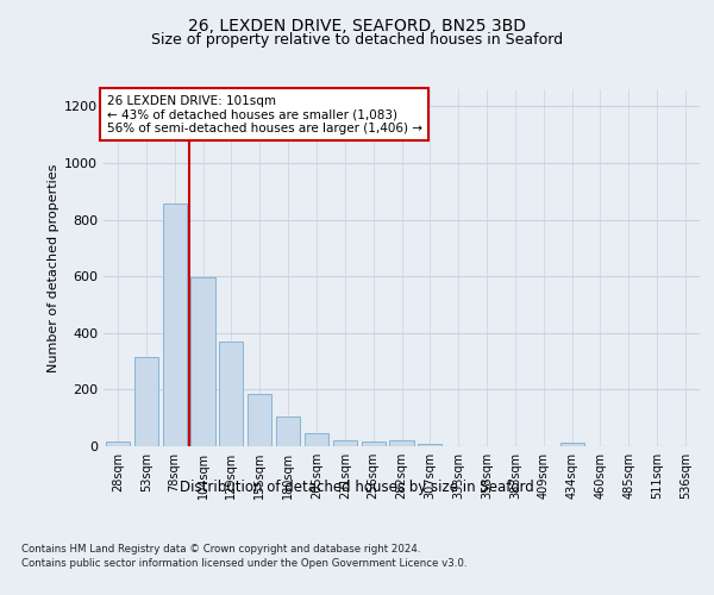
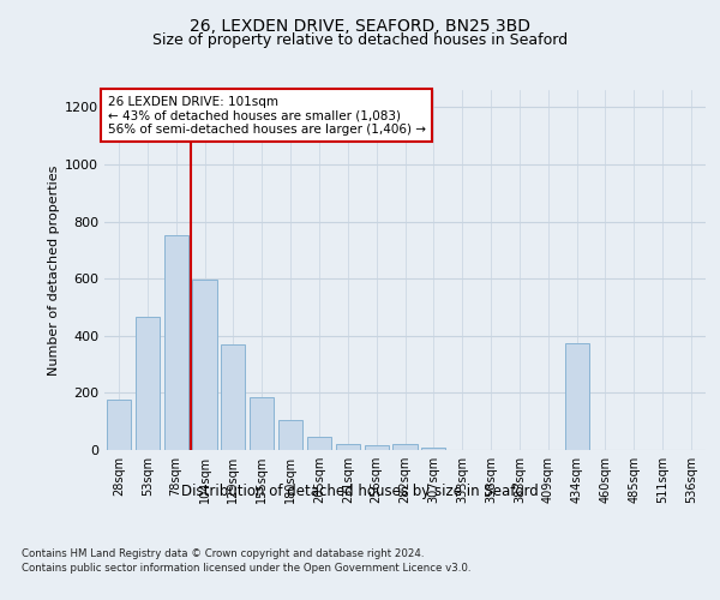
28sqm: 15 -> 175
53sqm: 315 -> 465
78sqm: 855 -> 750
434sqm: 12 -> 375
